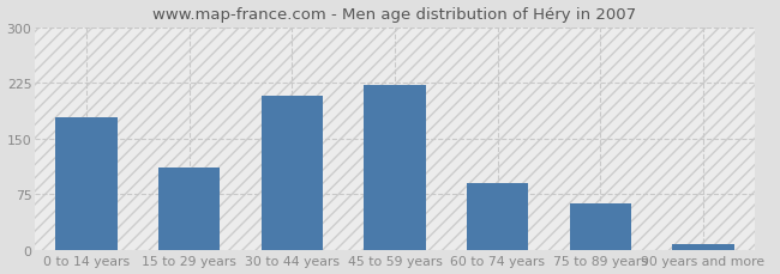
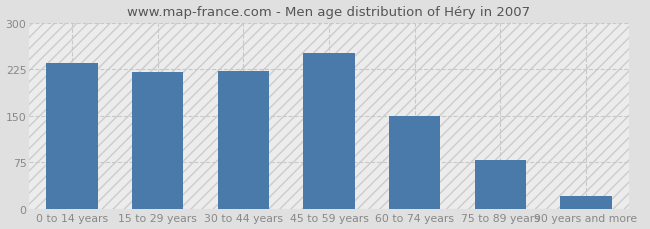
0 to 14 years: 178 -> 236
15 to 29 years: 110 -> 220
30 to 44 years: 208 -> 222
45 to 59 years: 222 -> 252
60 to 74 years: 90 -> 150
75 to 89 years: 62 -> 78
90 years and more: 7 -> 20
